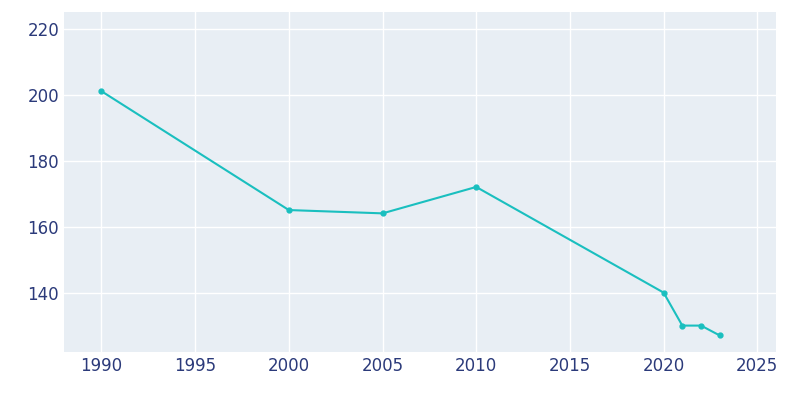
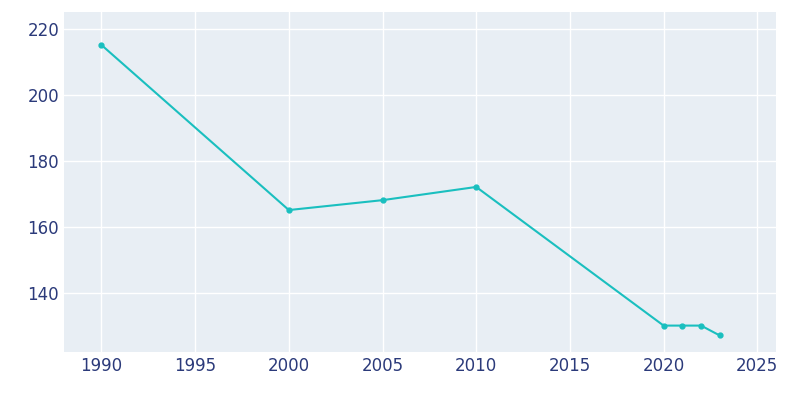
1990: 201 -> 215
2005: 164 -> 168
2020: 140 -> 130
